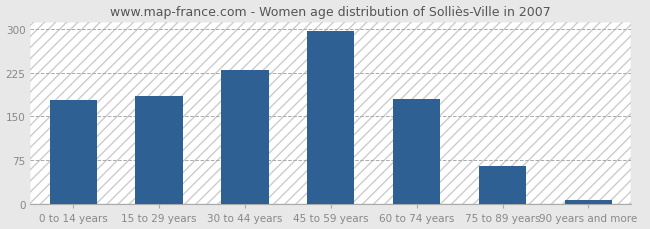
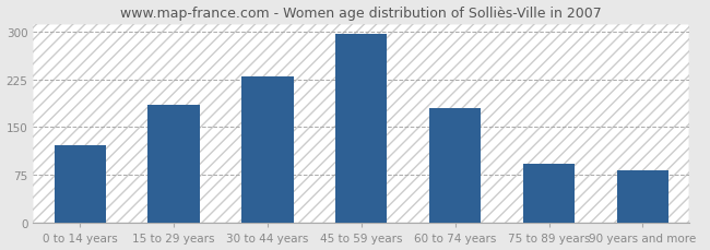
0 to 14 years: 178 -> 122
75 to 89 years: 65 -> 92
90 years and more: 7 -> 82
